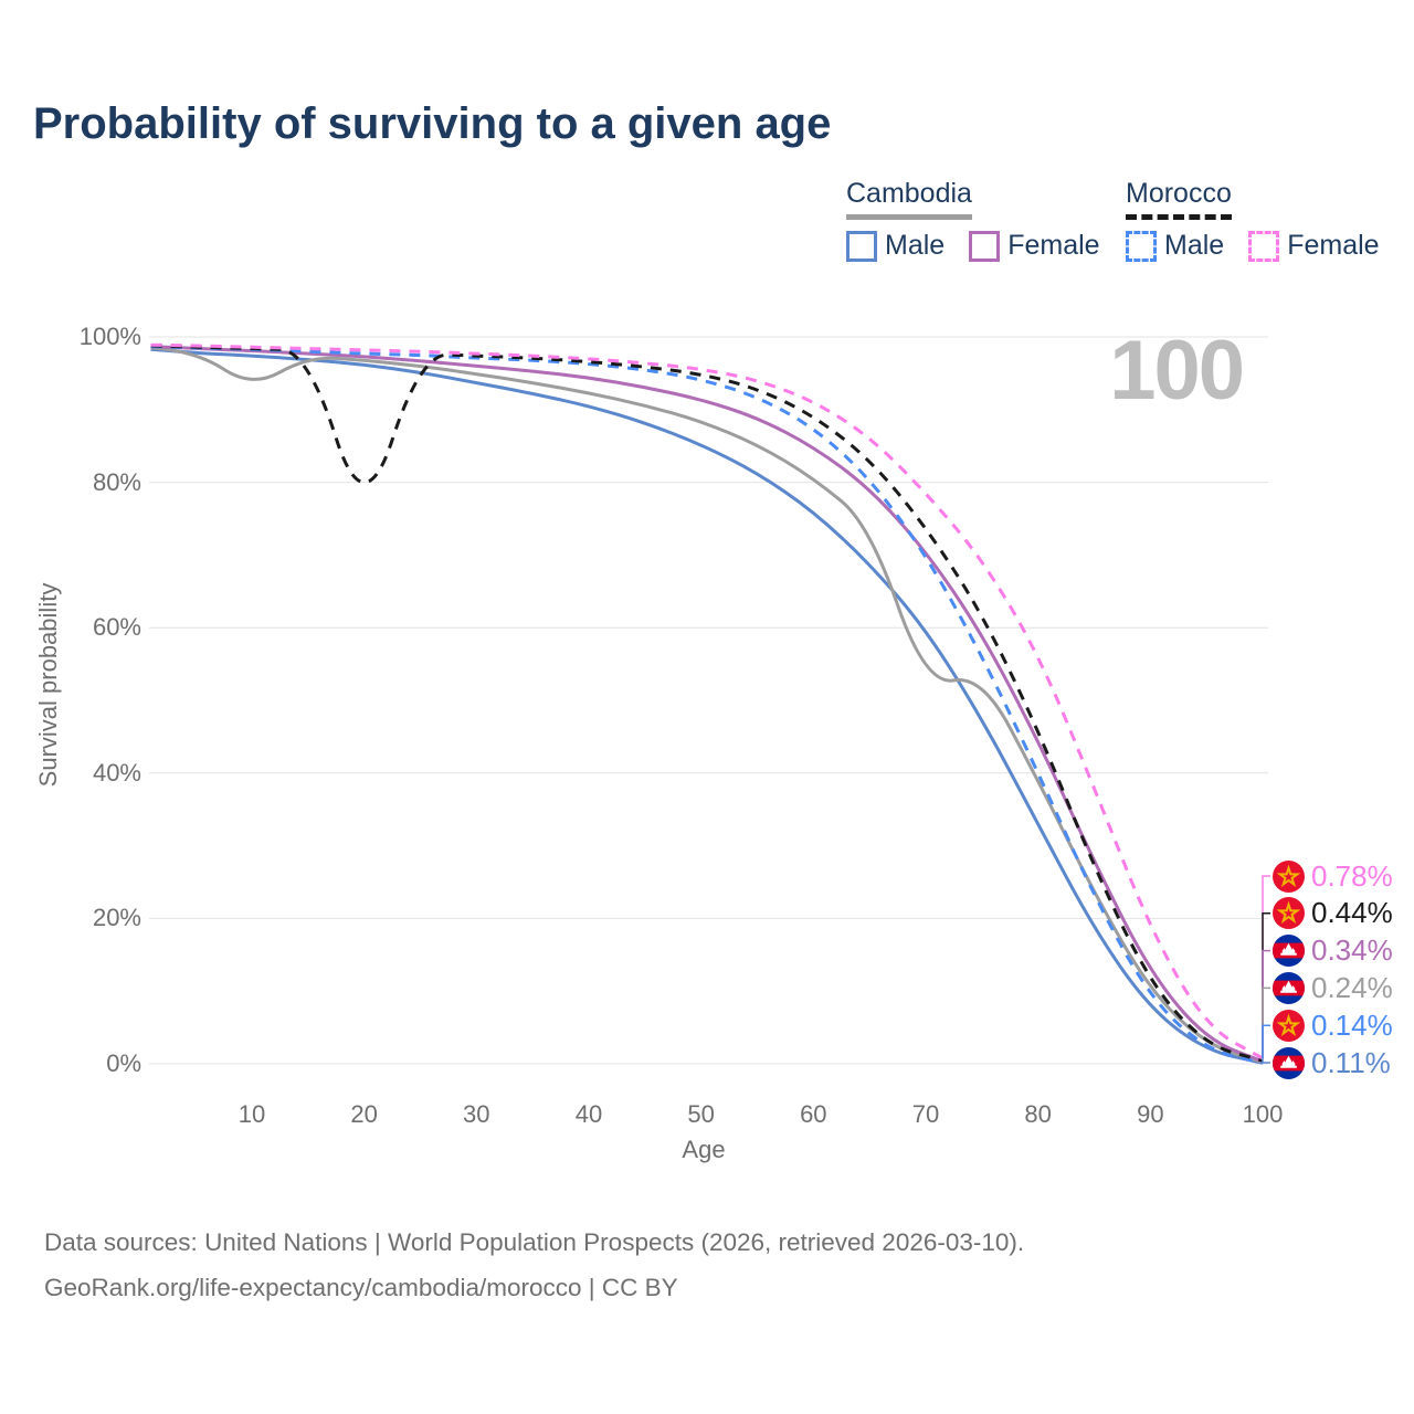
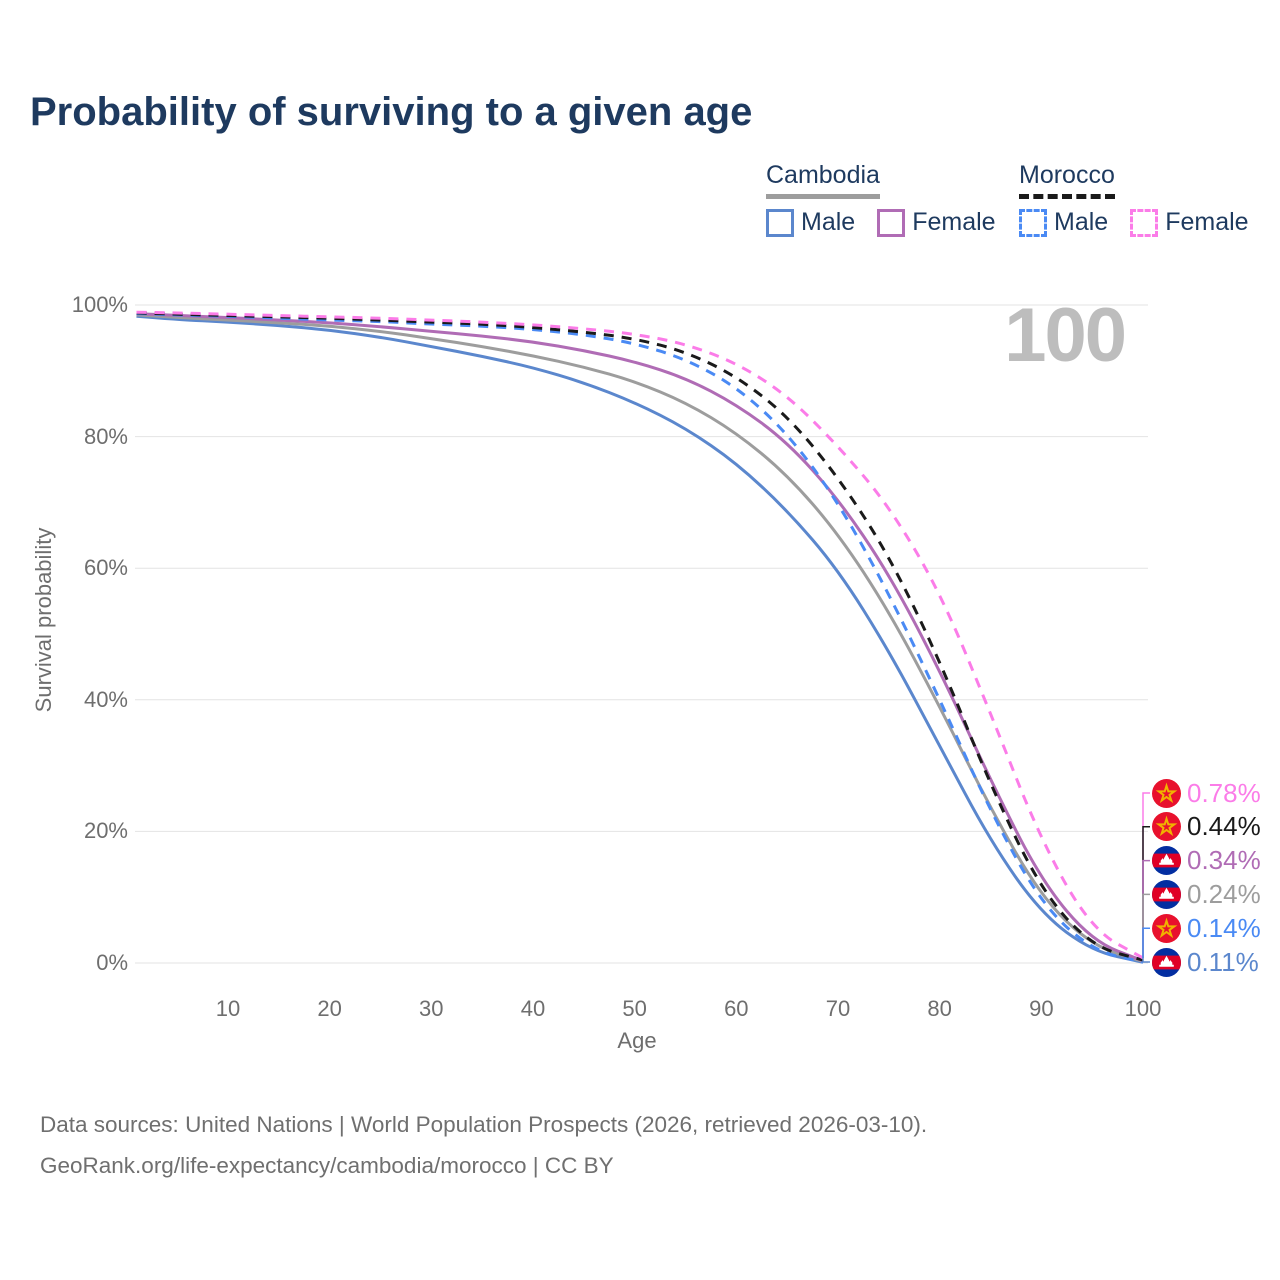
Cambodia/10: 93% -> 98%
Morocco/20: 74% -> 98%
Cambodia/70: 52% -> 65%
